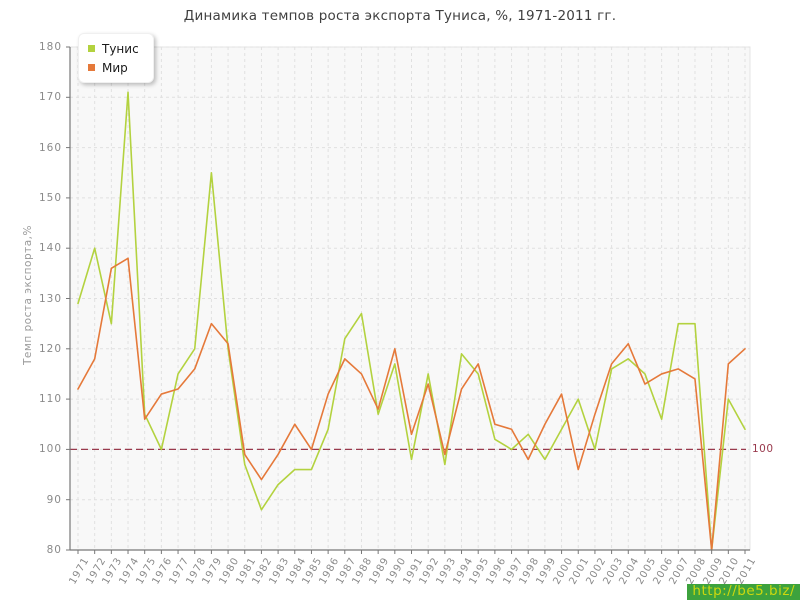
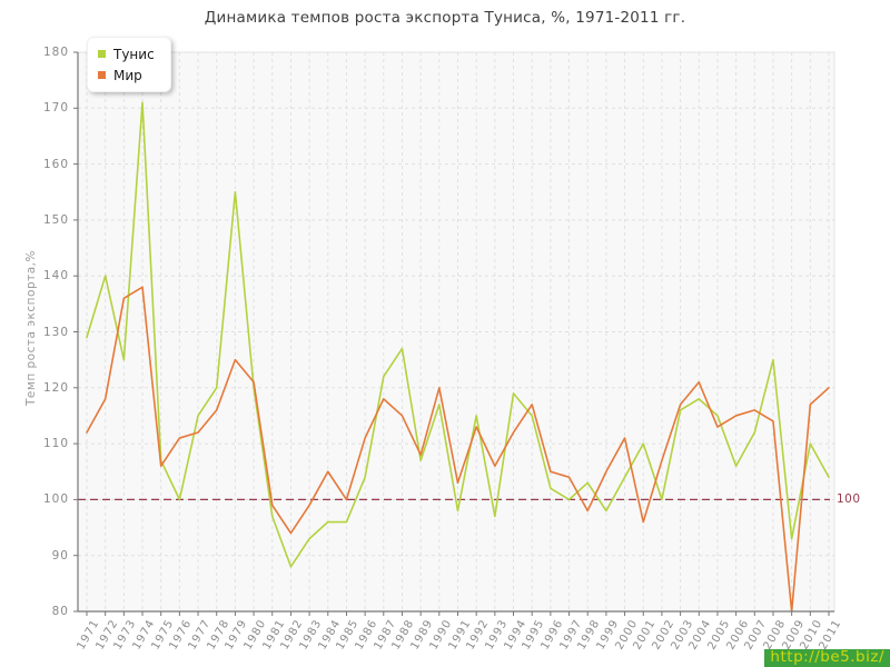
Мир/1993: 99 -> 106
Тунис/2007: 125 -> 112
Тунис/2009: 80 -> 93
